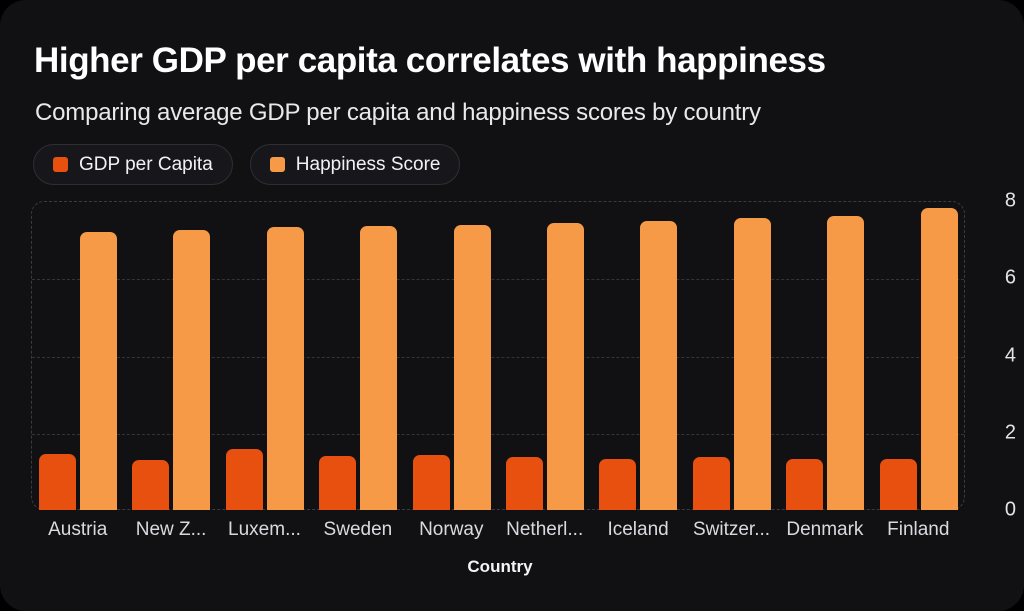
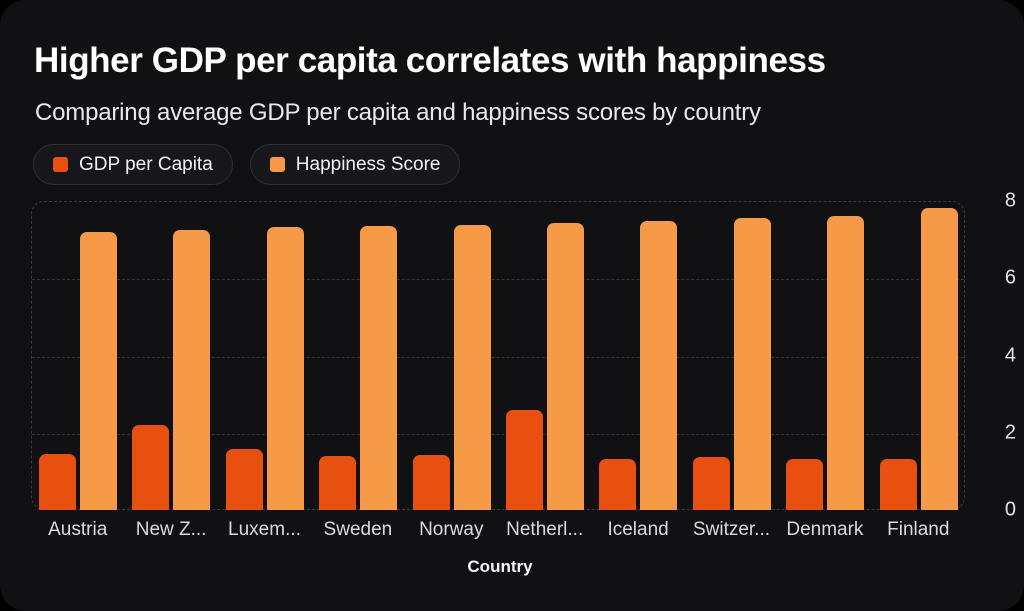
GDP per Capita/New Z...: 1.3 -> 2.2
GDP per Capita/Netherl...: 1.4 -> 2.6
